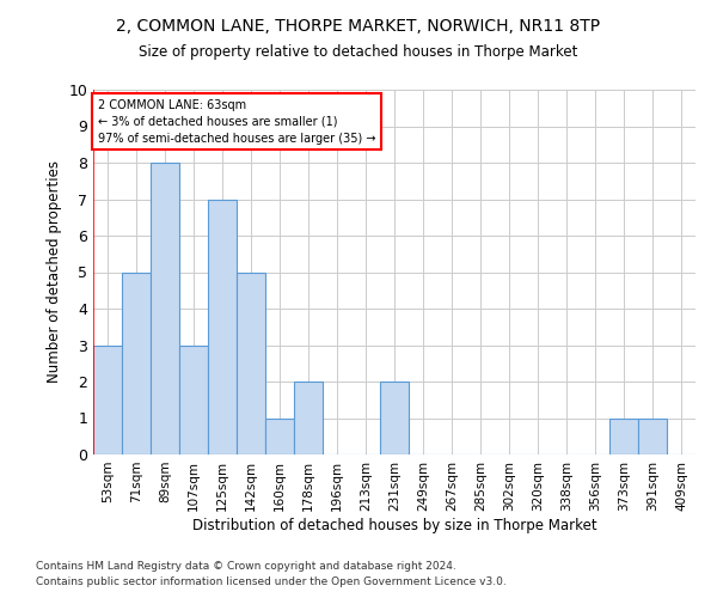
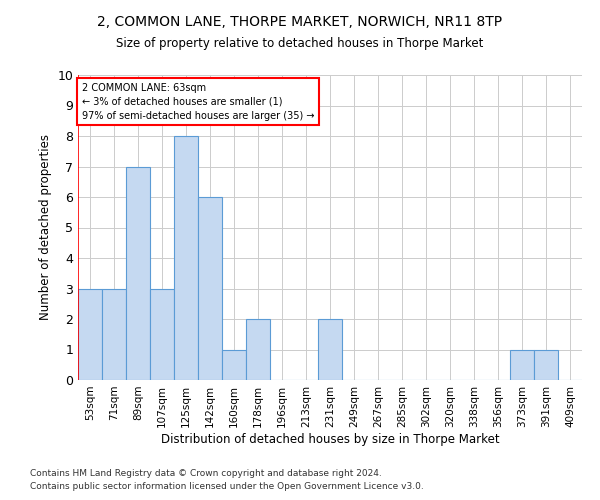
71sqm: 5 -> 3
89sqm: 8 -> 7
125sqm: 7 -> 8
142sqm: 5 -> 6
